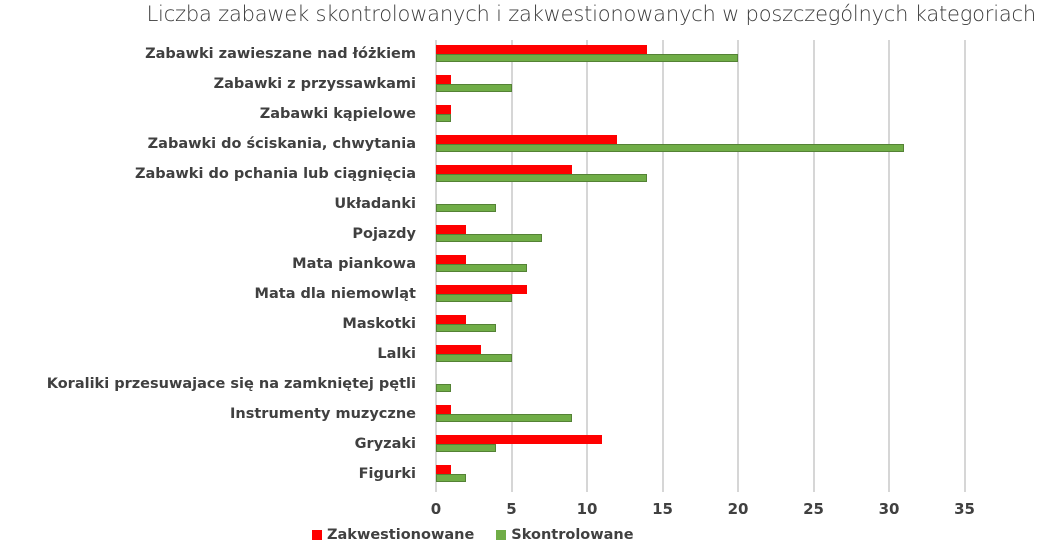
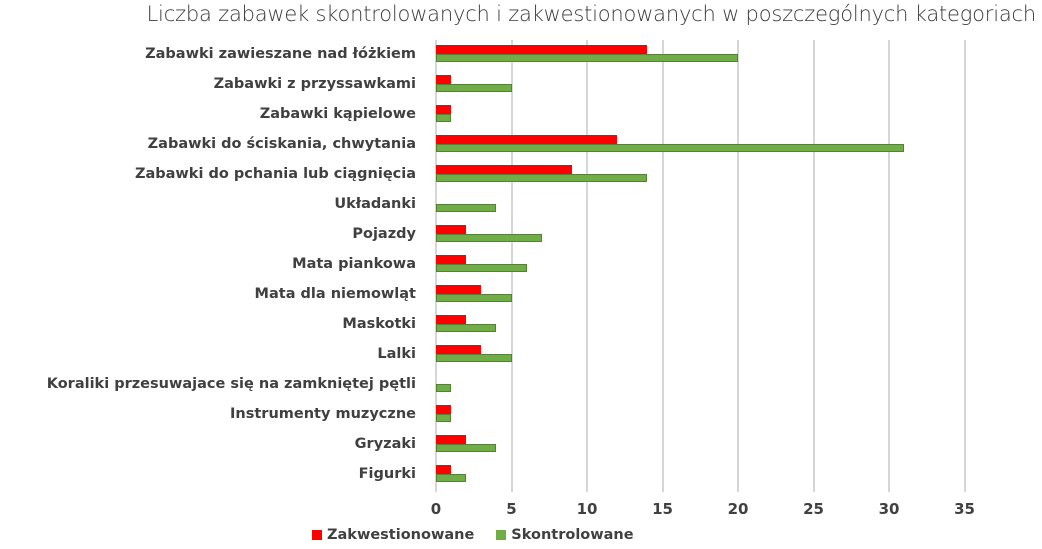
Zakwestionowane/Mata dla niemowląt: 6 -> 3
Skontrolowane/Instrumenty muzyczne: 9 -> 1
Zakwestionowane/Gryzaki: 11 -> 2
